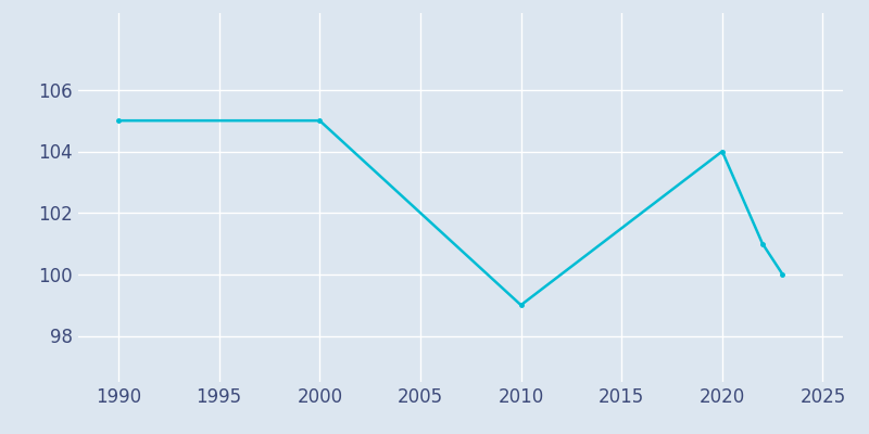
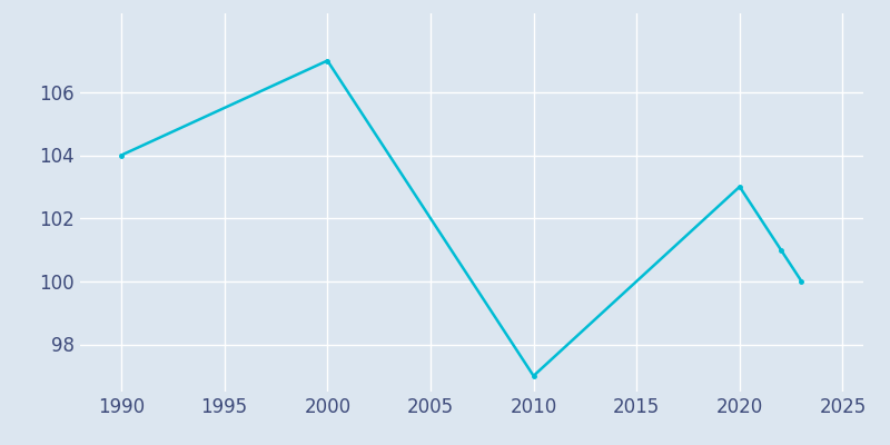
1990: 105 -> 104
2000: 105 -> 107
2010: 99 -> 97
2020: 104 -> 103
